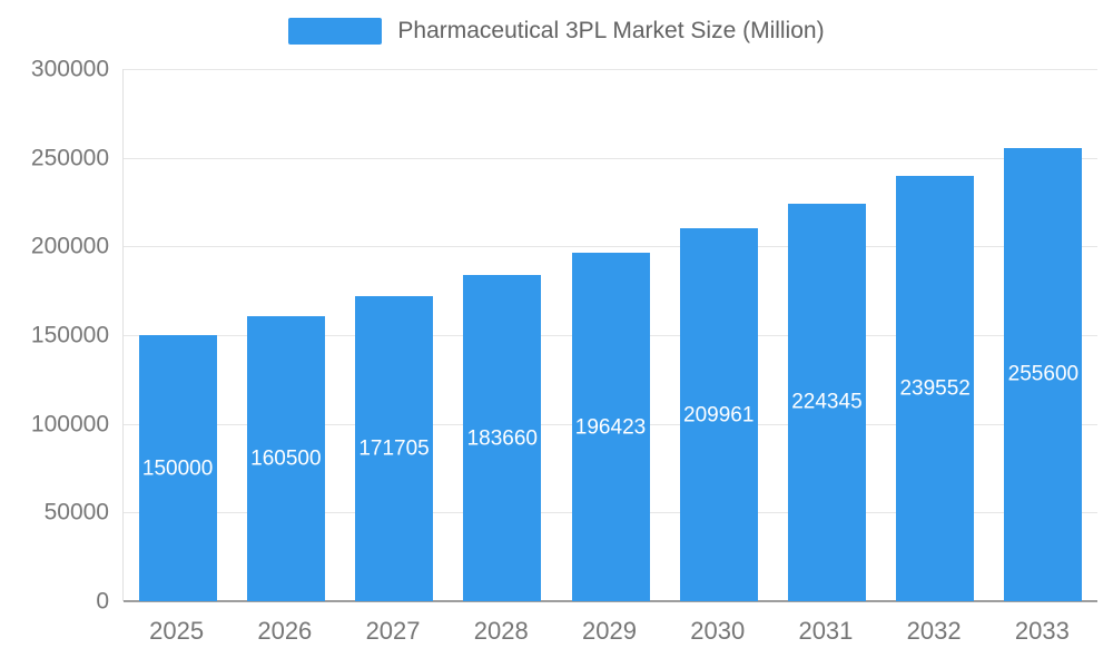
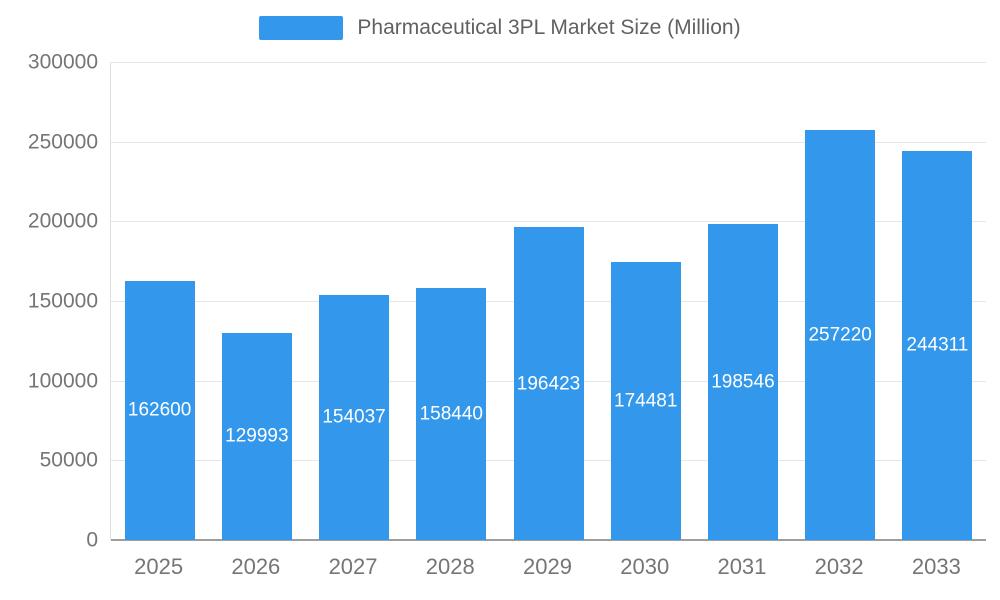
2025: 150000 -> 162600
2026: 160500 -> 129993
2027: 171705 -> 154037
2028: 183660 -> 158440
2030: 209961 -> 174481
2031: 224345 -> 198546
2032: 239552 -> 257220
2033: 255600 -> 244311
